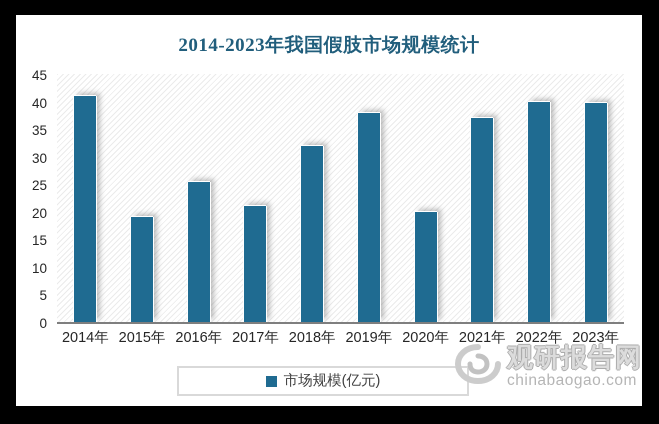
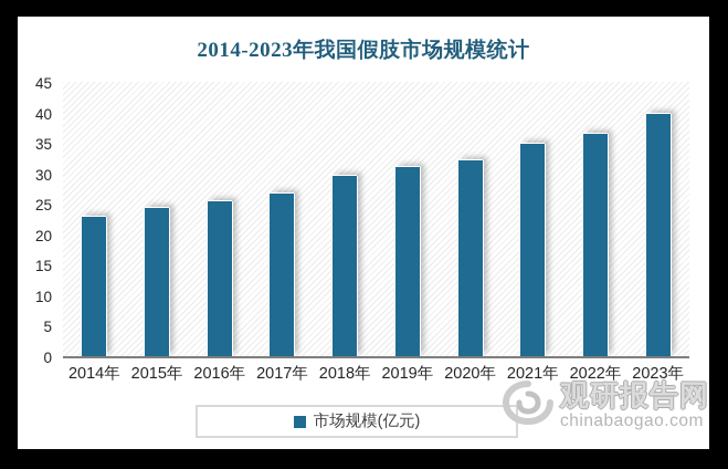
2014年: 41 -> 23
2015年: 19 -> 24
2017年: 21 -> 27
2018年: 32 -> 30
2019年: 38 -> 31
2020年: 20 -> 32
2021年: 37 -> 35
2022年: 40 -> 36
